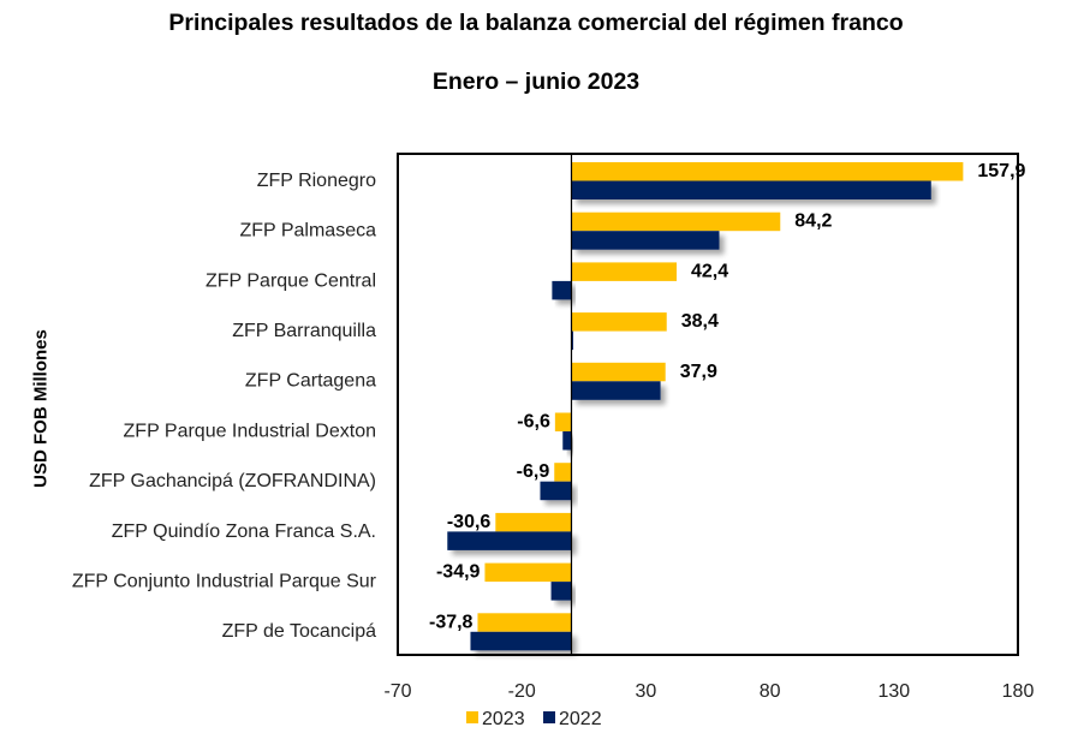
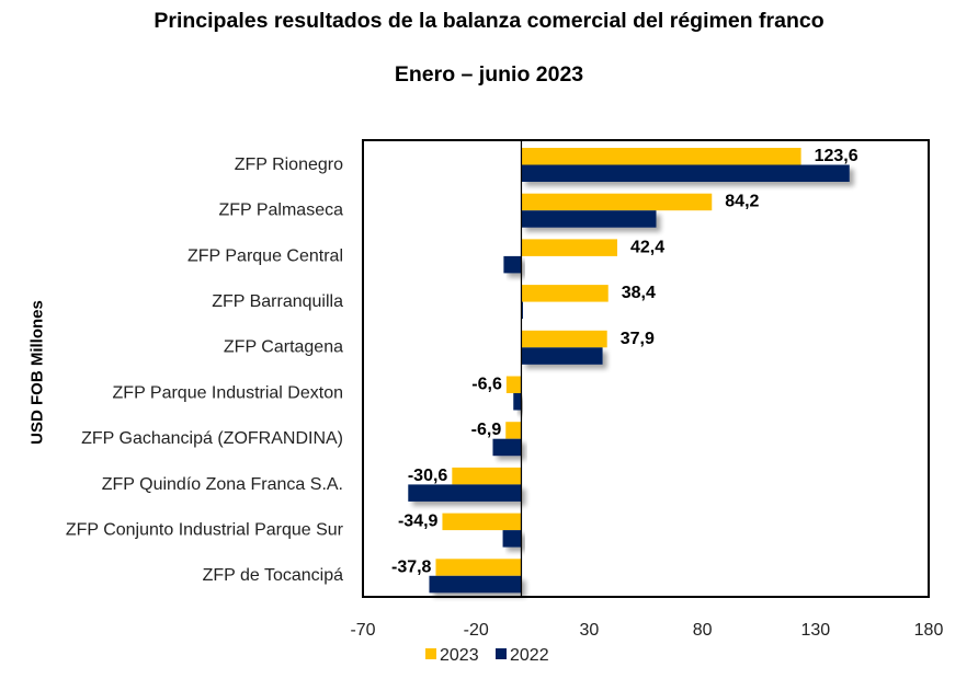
2023/ZFP Rionegro: 157,9 -> 123,6
